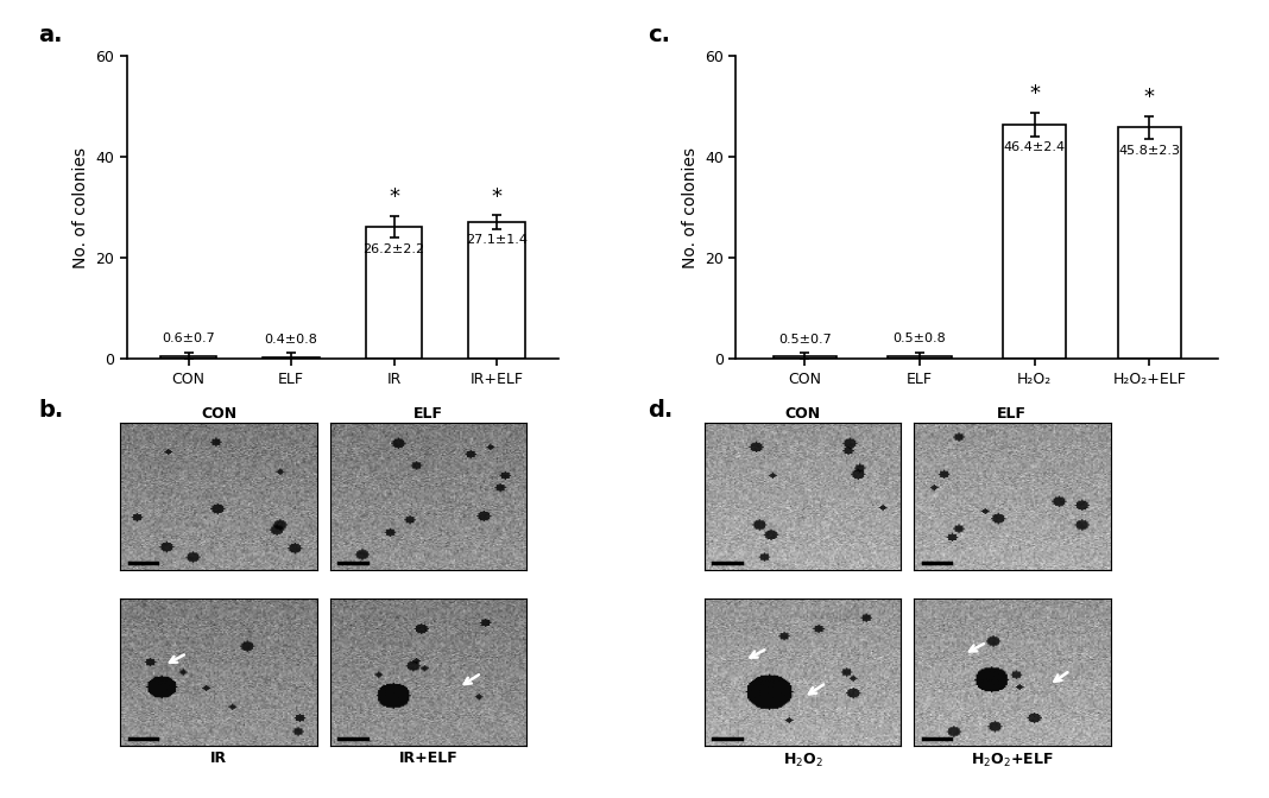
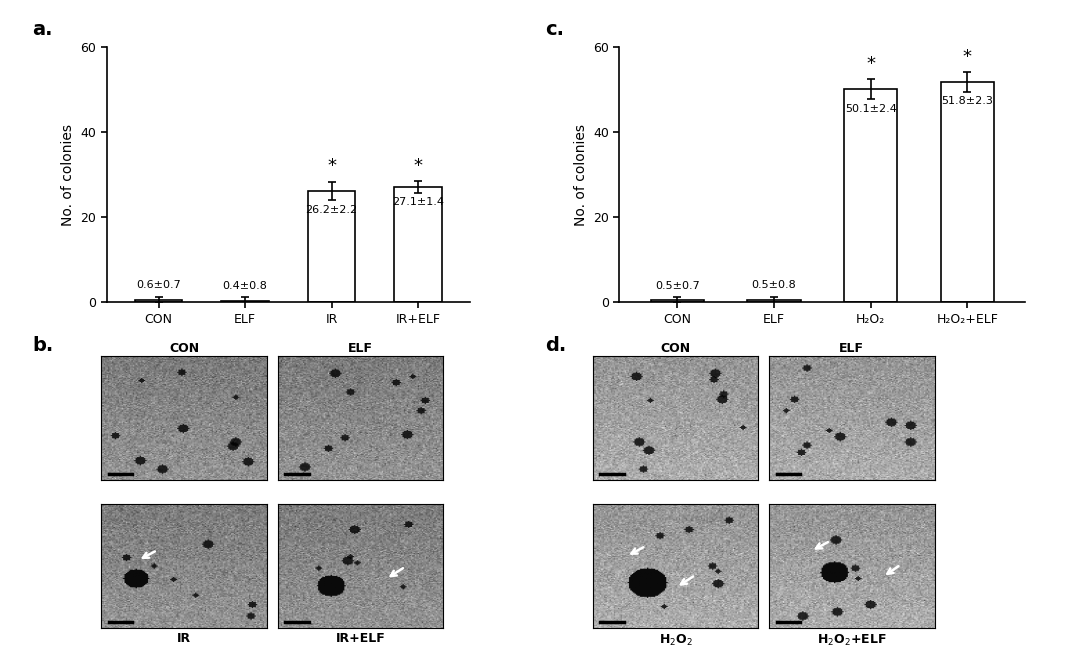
H₂O₂: 46.4 -> 50.1
H₂O₂+ELF: 45.8 -> 51.8
